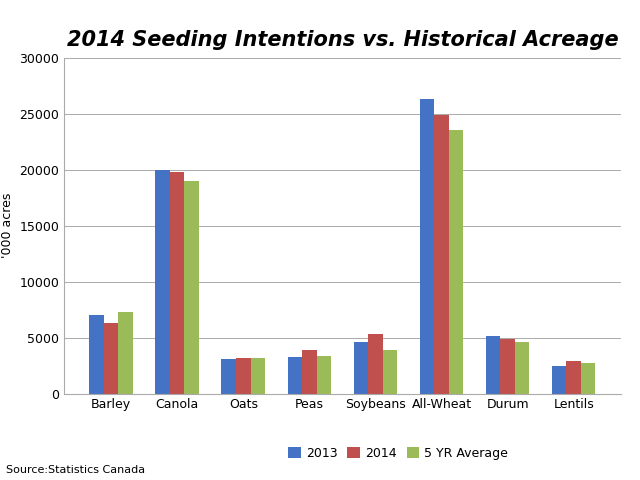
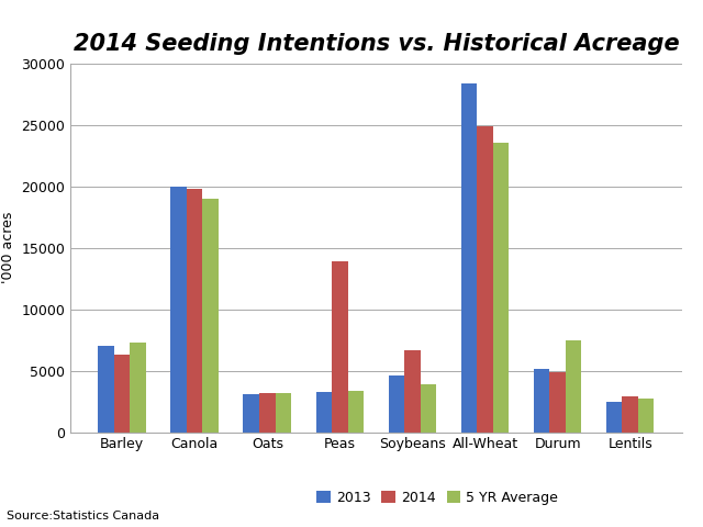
2014/Peas: 3900 -> 13900
2014/Soybeans: 5300 -> 6700
2013/All-Wheat: 26300 -> 28400
5 YR Average/Durum: 4600 -> 7500
